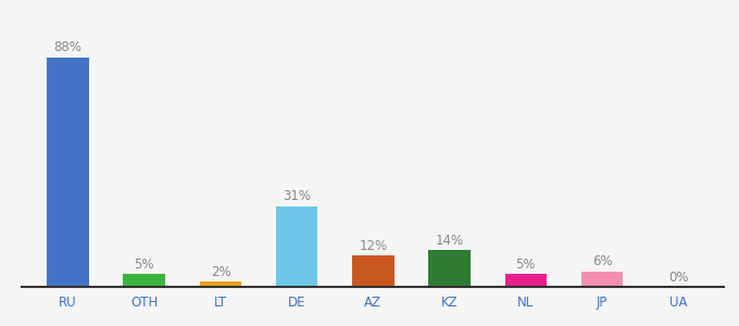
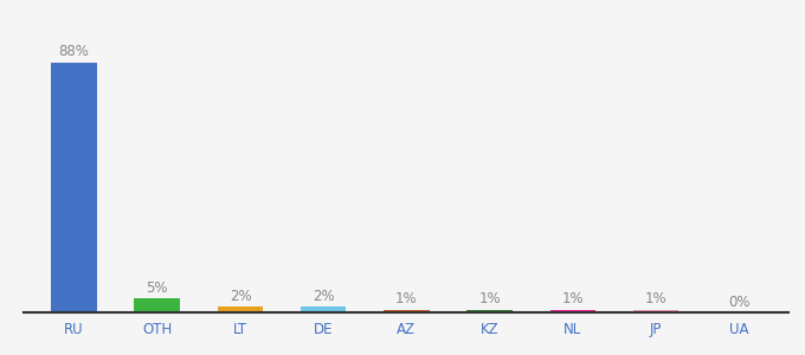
DE: 31% -> 2%
AZ: 12% -> 1%
KZ: 14% -> 1%
NL: 5% -> 1%
JP: 6% -> 1%
